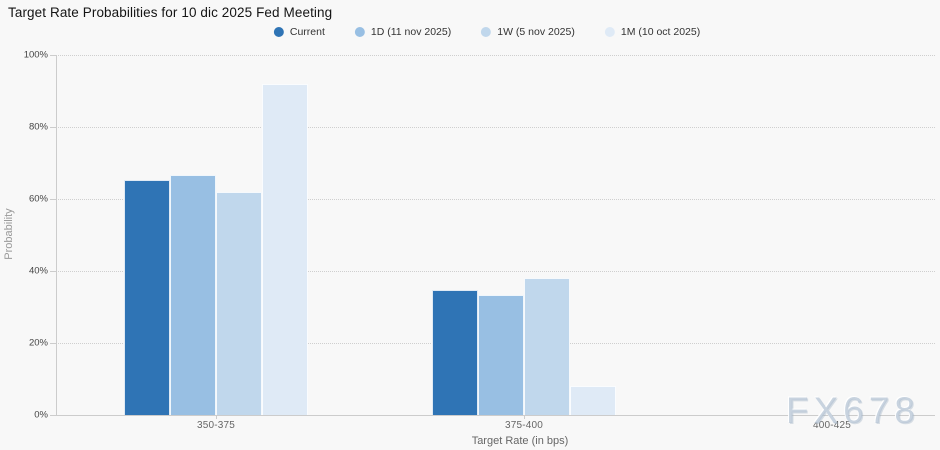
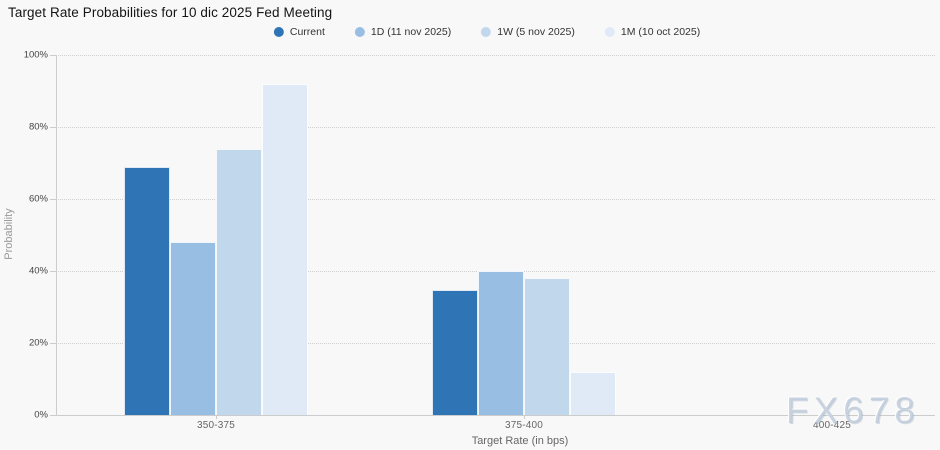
Current/350-375: 65% -> 69%
1D (11 nov 2025)/350-375: 67% -> 48%
1W (5 nov 2025)/350-375: 62% -> 74%
1D (11 nov 2025)/375-400: 33% -> 40%
1M (10 oct 2025)/375-400: 8% -> 12%
